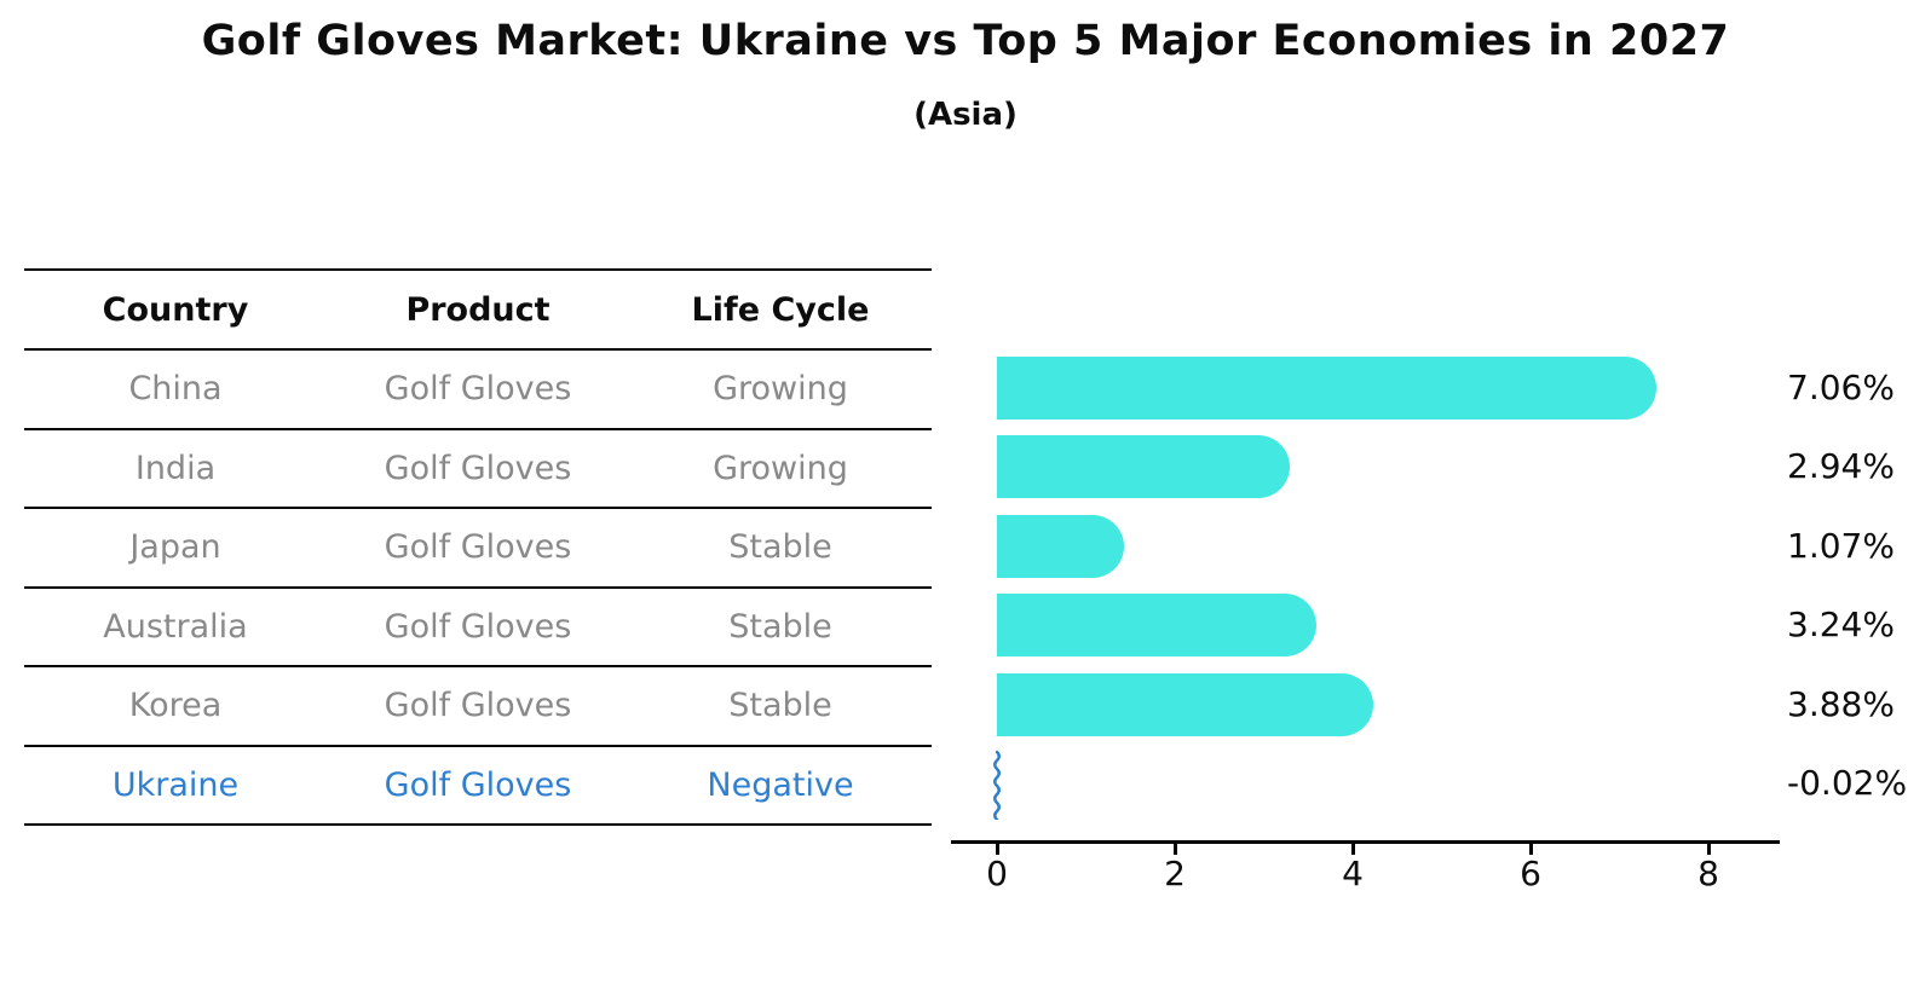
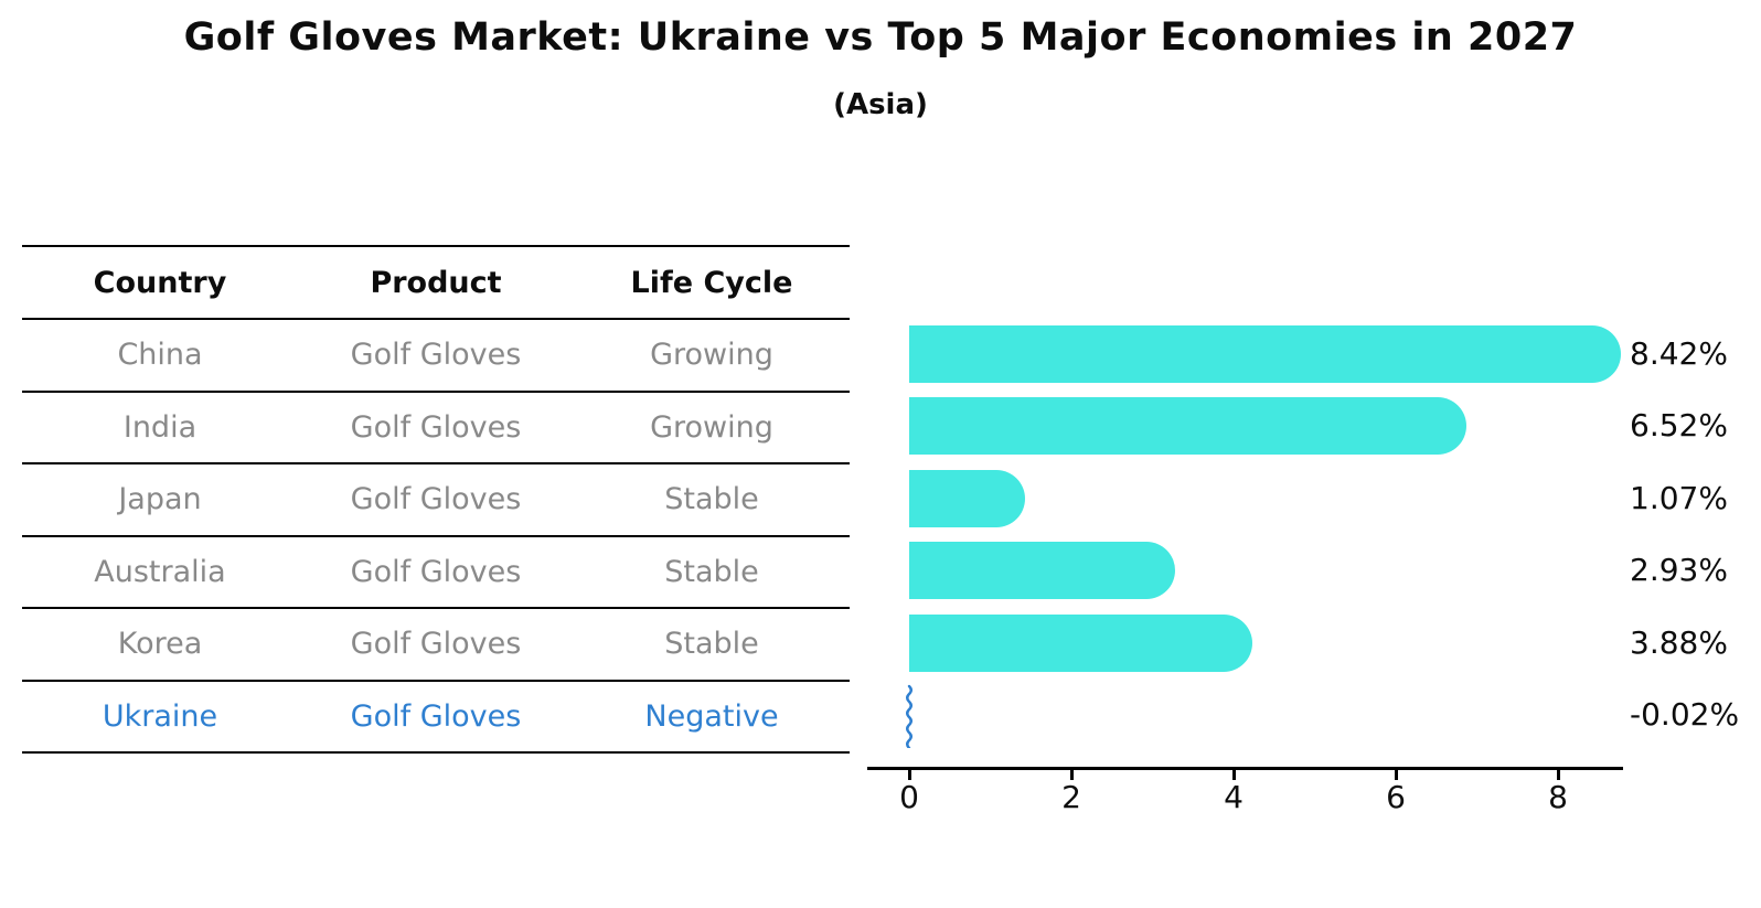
China: 7.06% -> 8.42%
India: 2.94% -> 6.52%
Australia: 3.24% -> 2.93%
